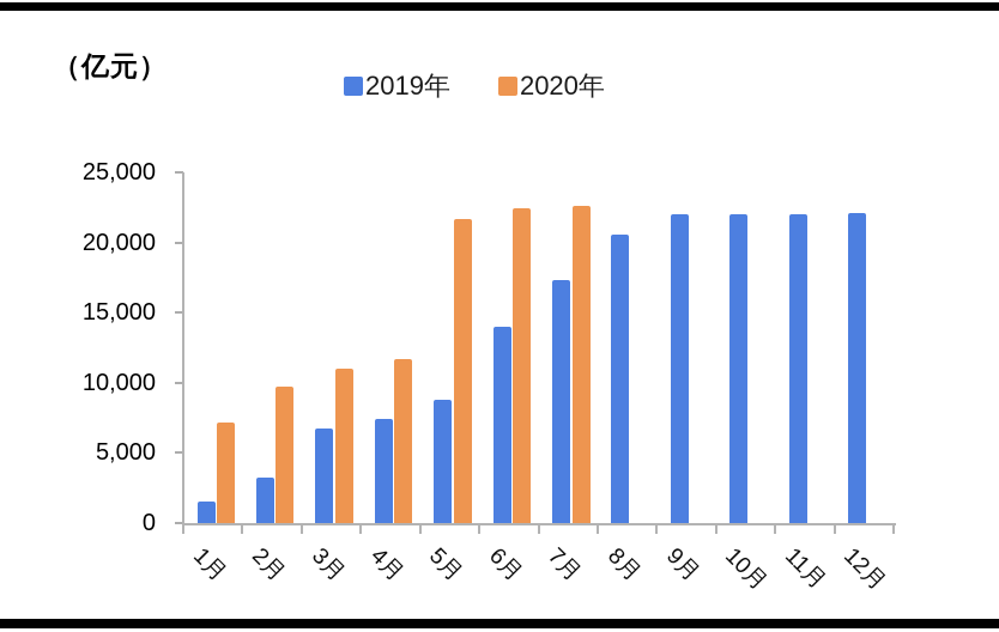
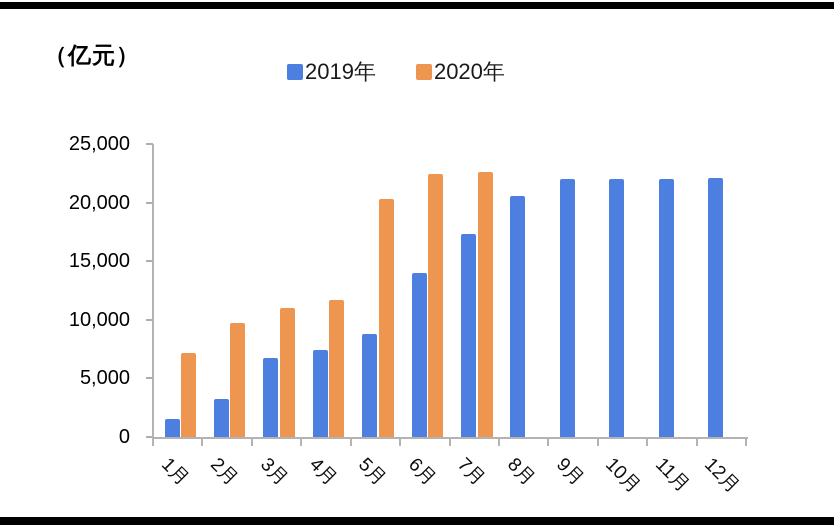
2020年/5月: 21700 -> 20300
